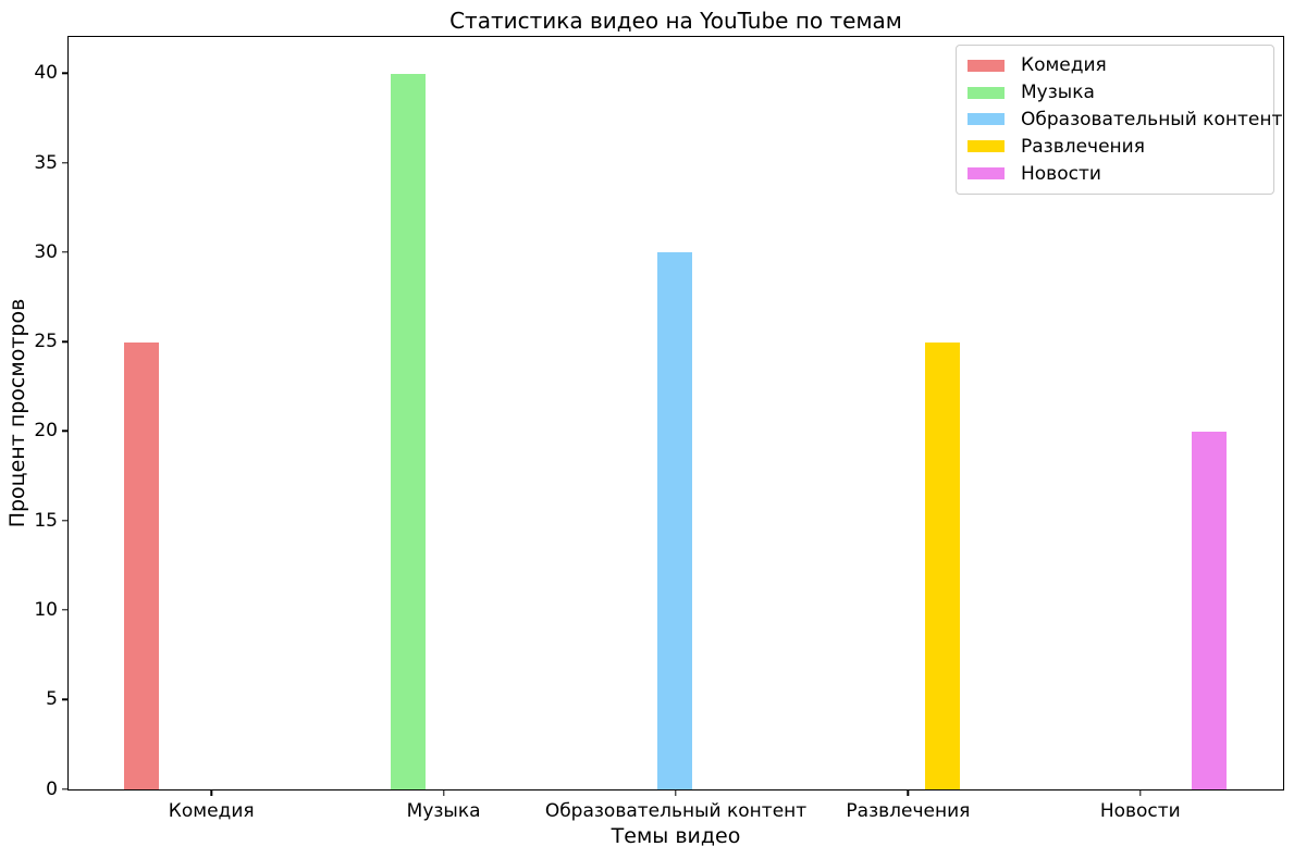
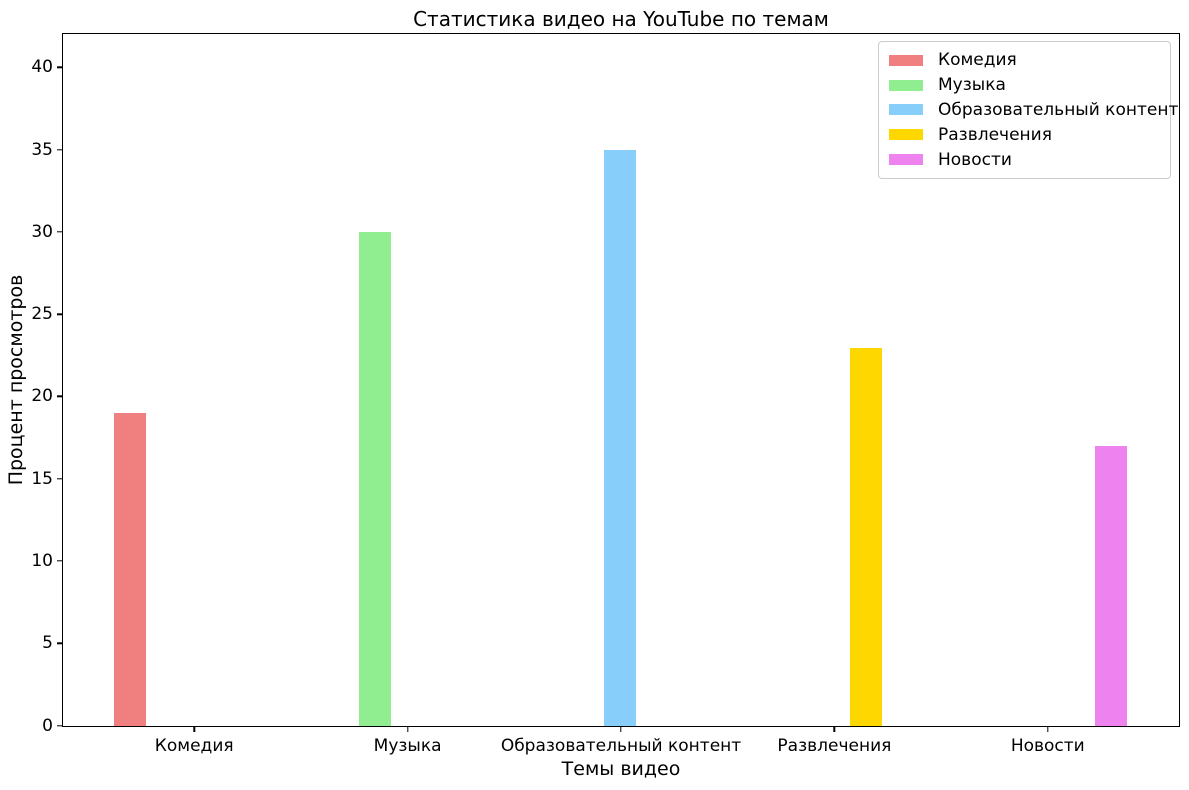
Комедия: 25 -> 19
Музыка: 40 -> 30
Образовательный контент: 30 -> 35
Развлечения: 25 -> 23
Новости: 20 -> 17
